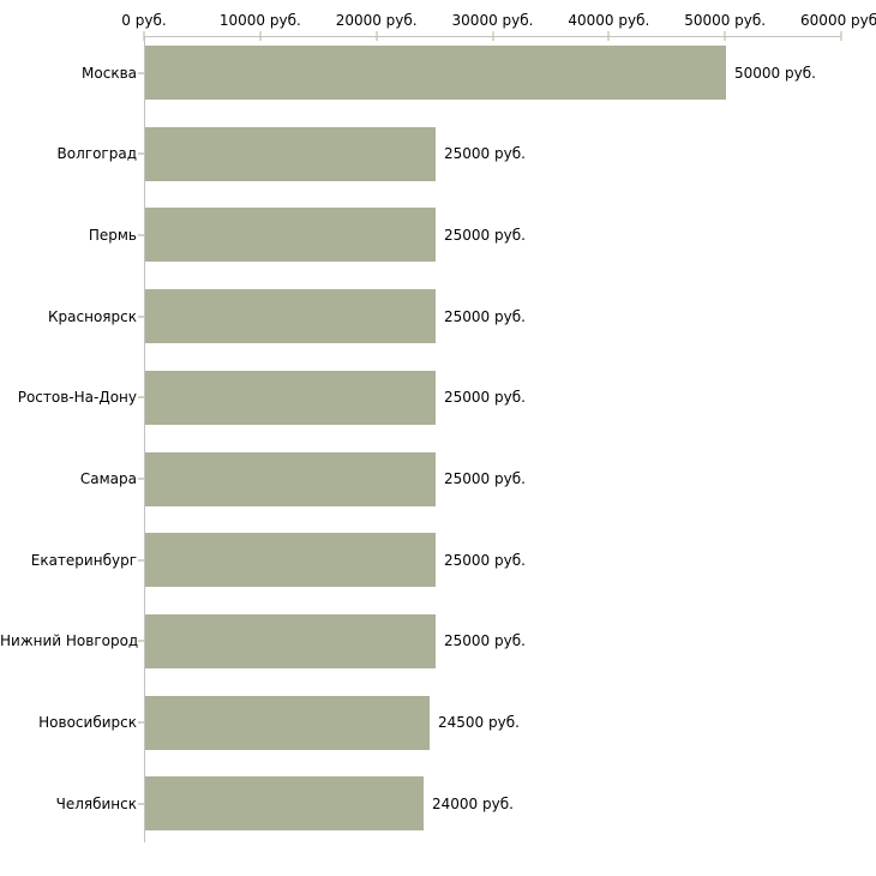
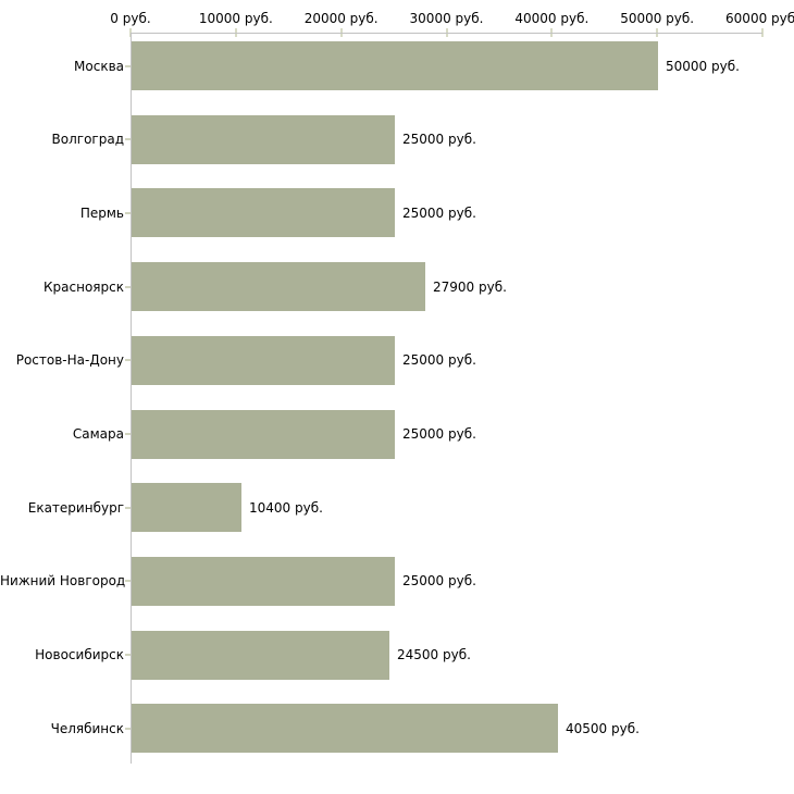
Красноярск: 25000 -> 27900
Екатеринбург: 25000 -> 10400
Челябинск: 24000 -> 40500
